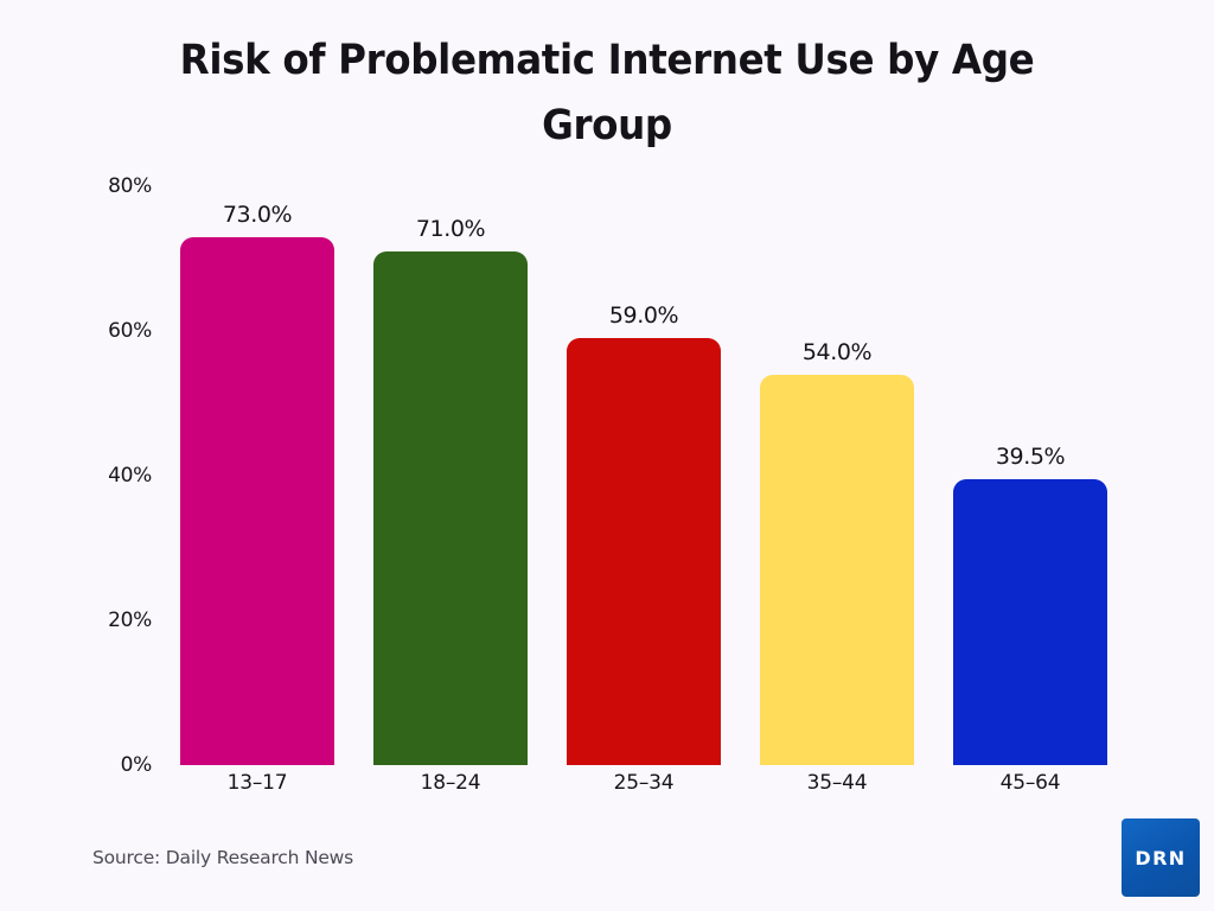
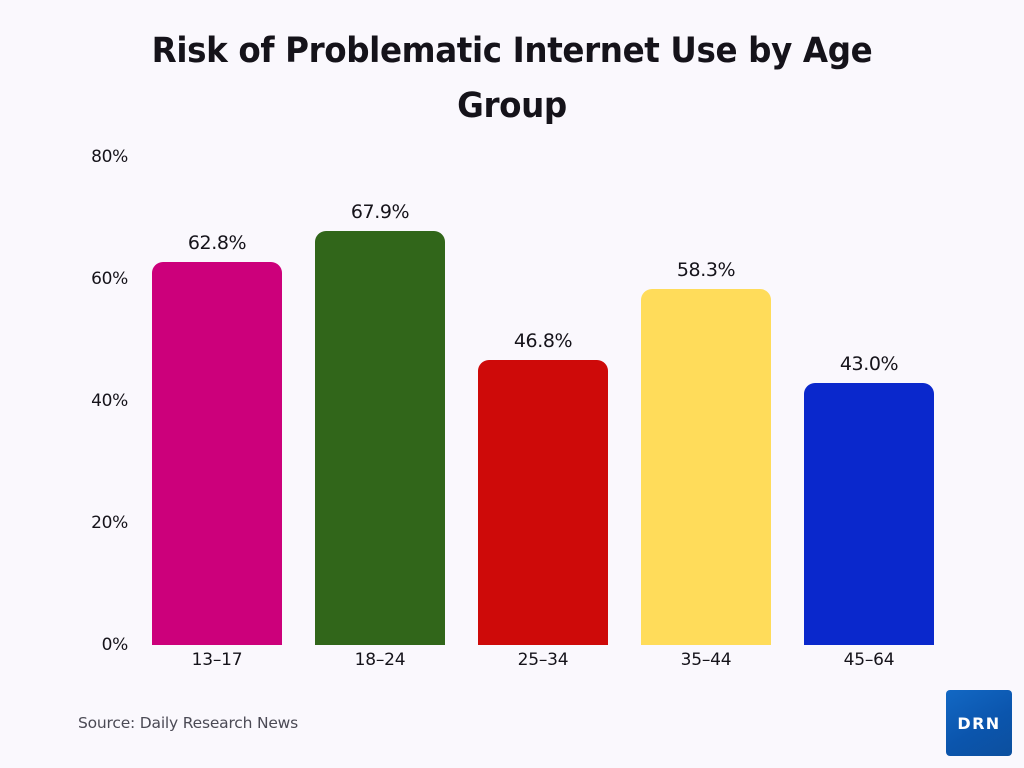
13–17: 73.0% -> 62.8%
18–24: 71.0% -> 67.9%
25–34: 59.0% -> 46.8%
35–44: 54.0% -> 58.3%
45–64: 39.5% -> 43.0%
